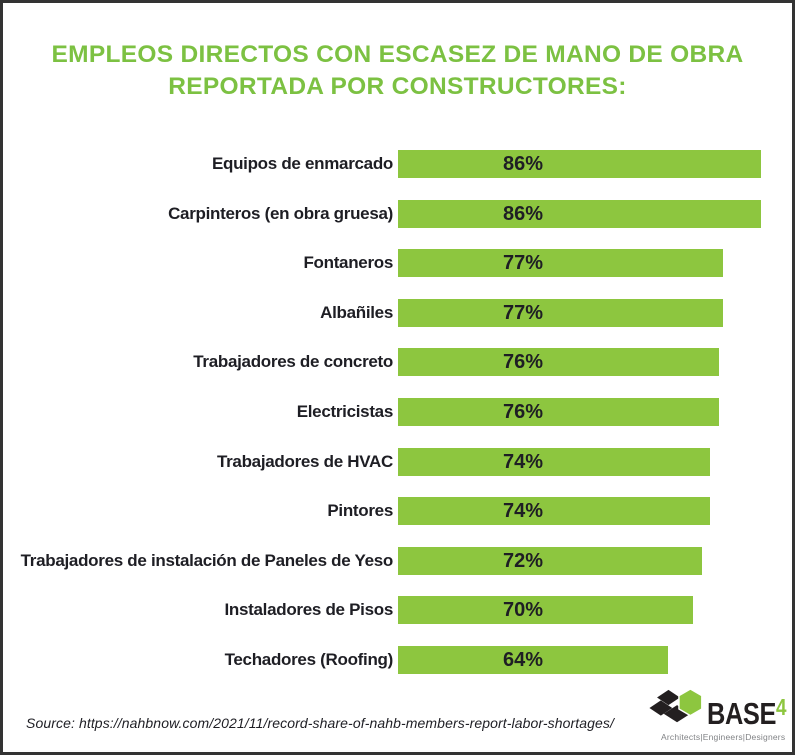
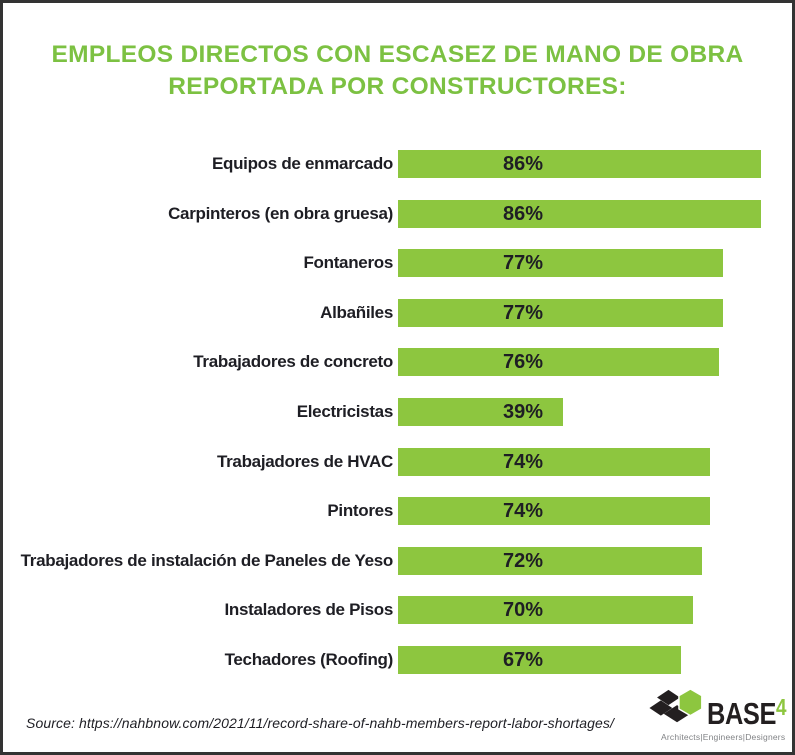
Electricistas: 76% -> 39%
Techadores (Roofing): 64% -> 67%
